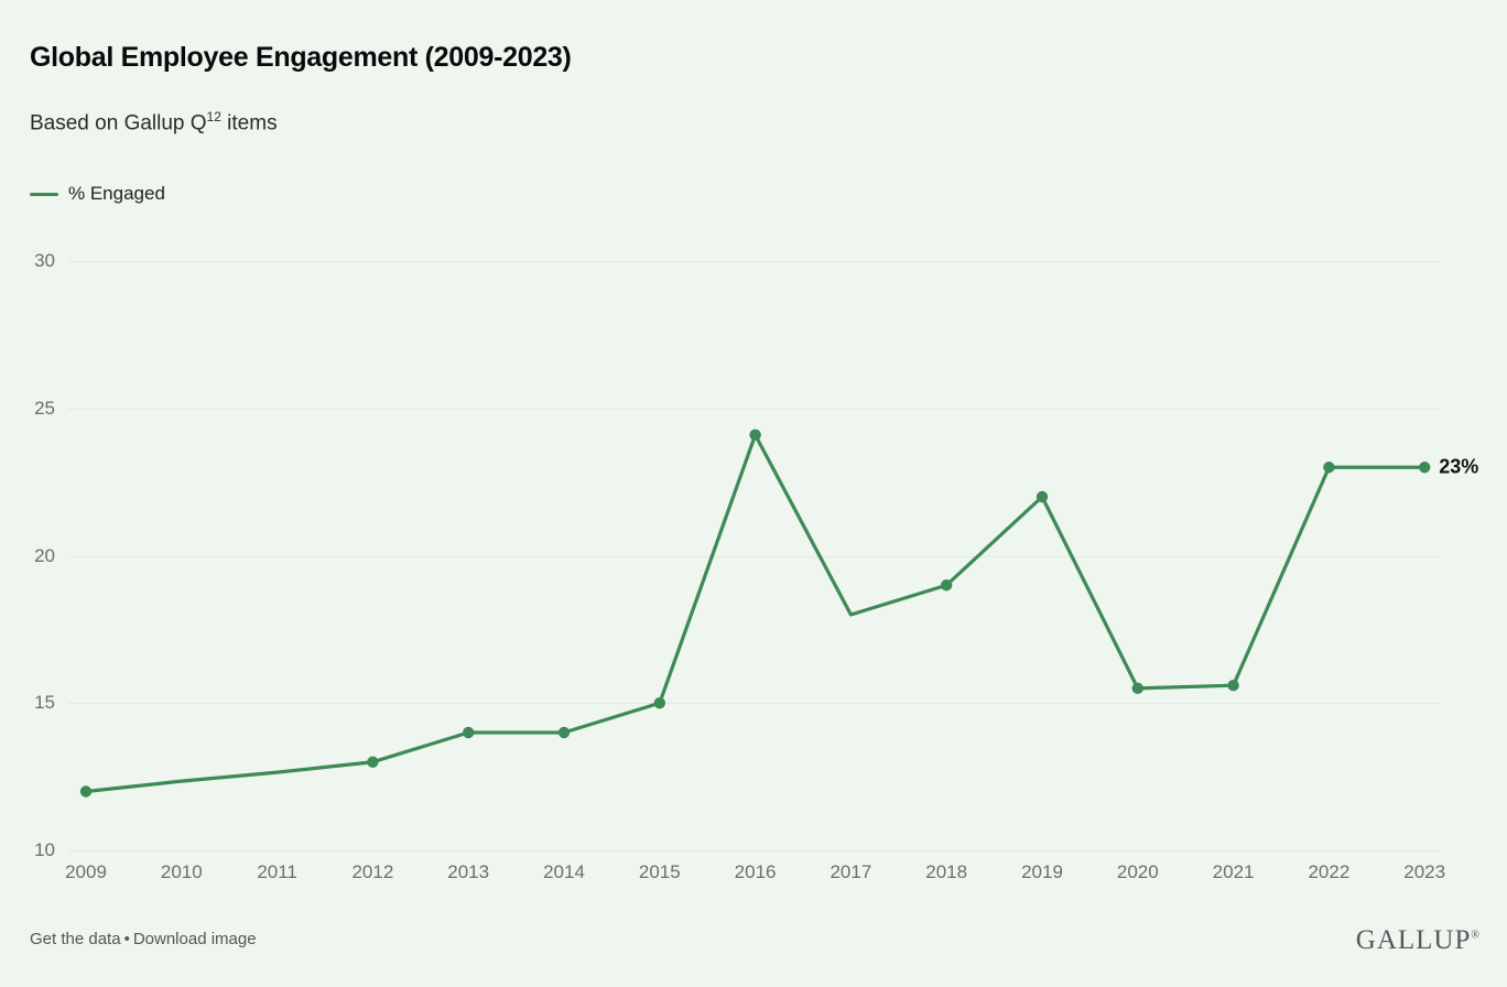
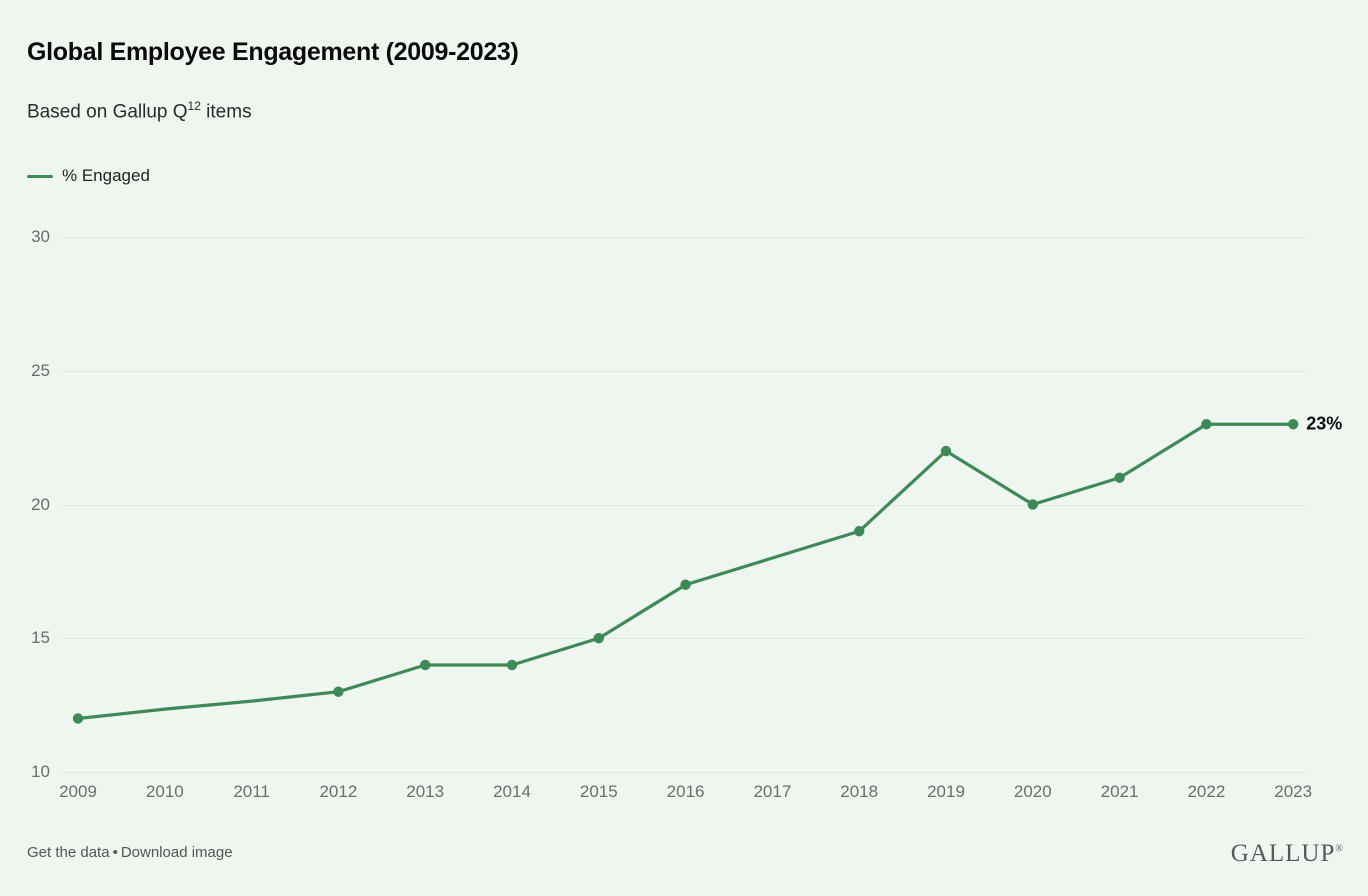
2016: 24.1 -> 17.0
2020: 15.5 -> 20.0
2021: 15.6 -> 21.0
